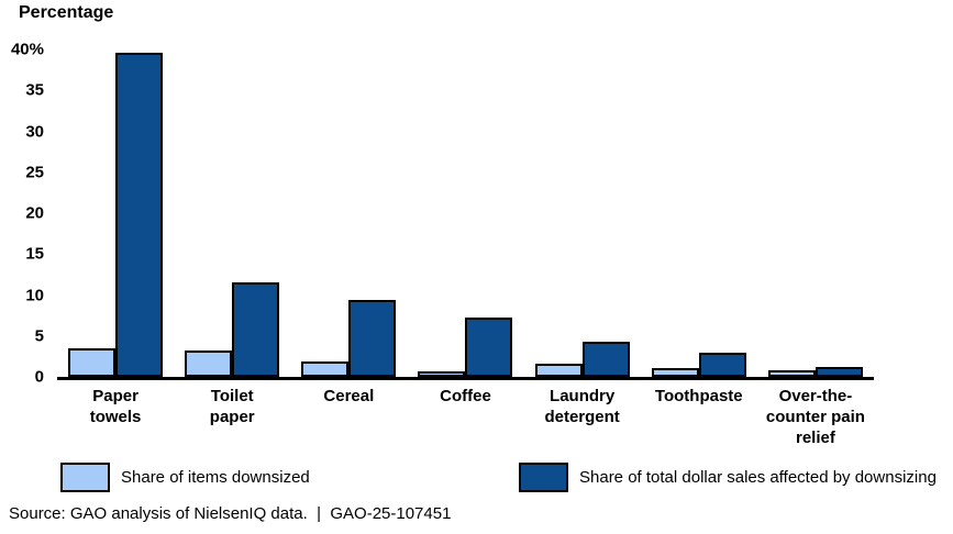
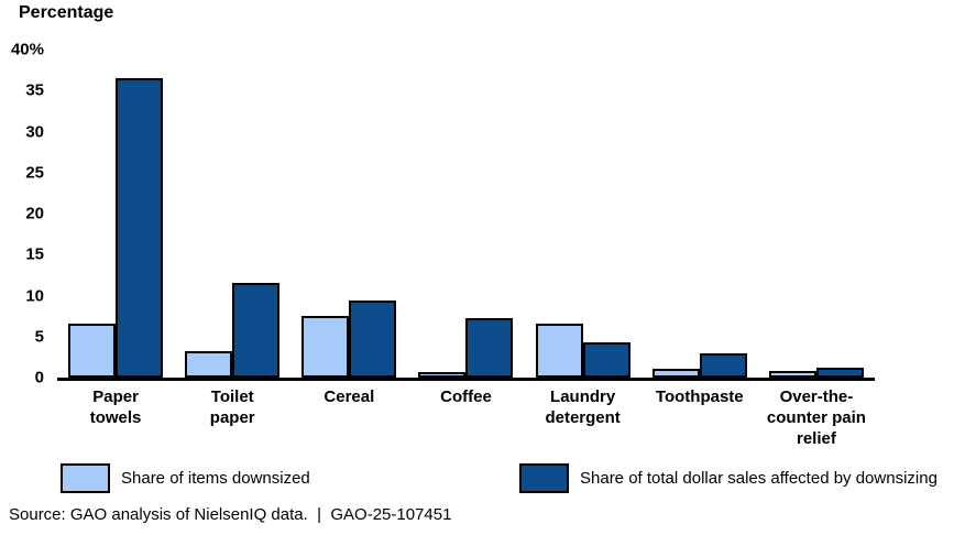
Share of items downsized/Paper towels: 3% -> 6%
Share of total dollar sales affected by downsizing/Paper towels: 39% -> 36%
Share of items downsized/Cereal: 1% -> 7%
Share of items downsized/Laundry detergent: 1% -> 6%
